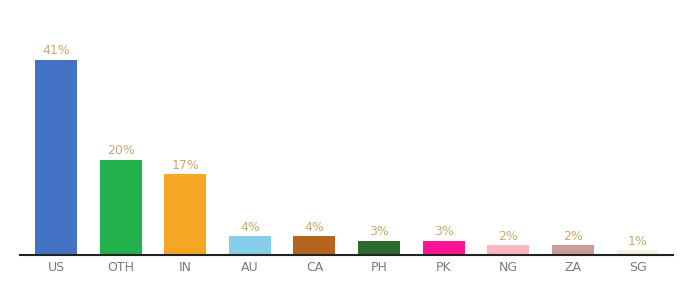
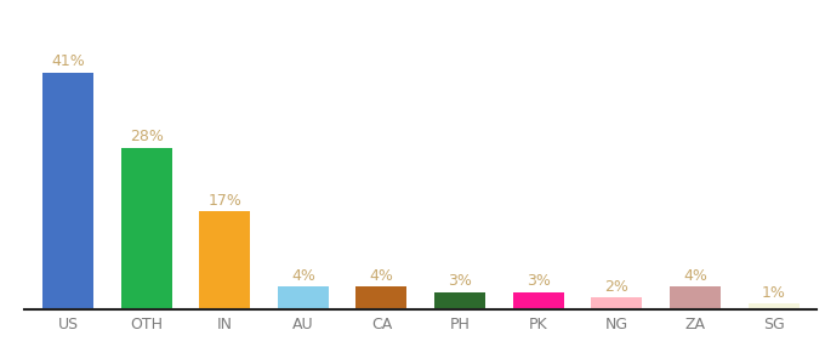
OTH: 20% -> 28%
ZA: 2% -> 4%
